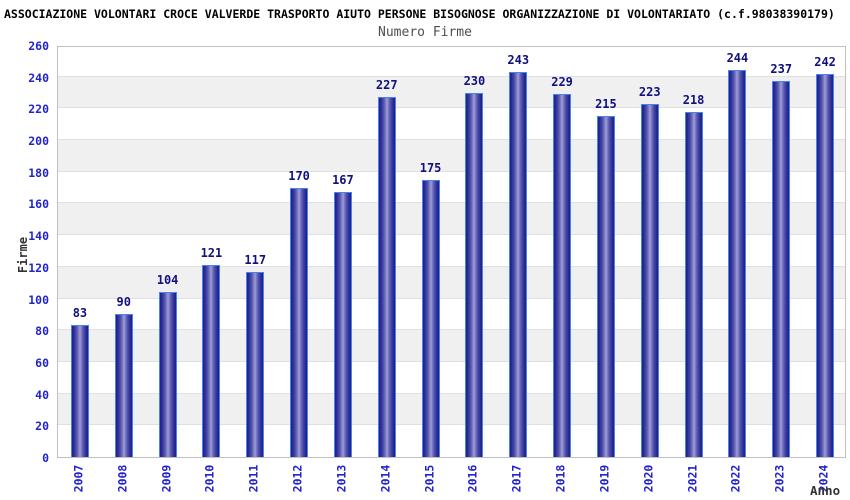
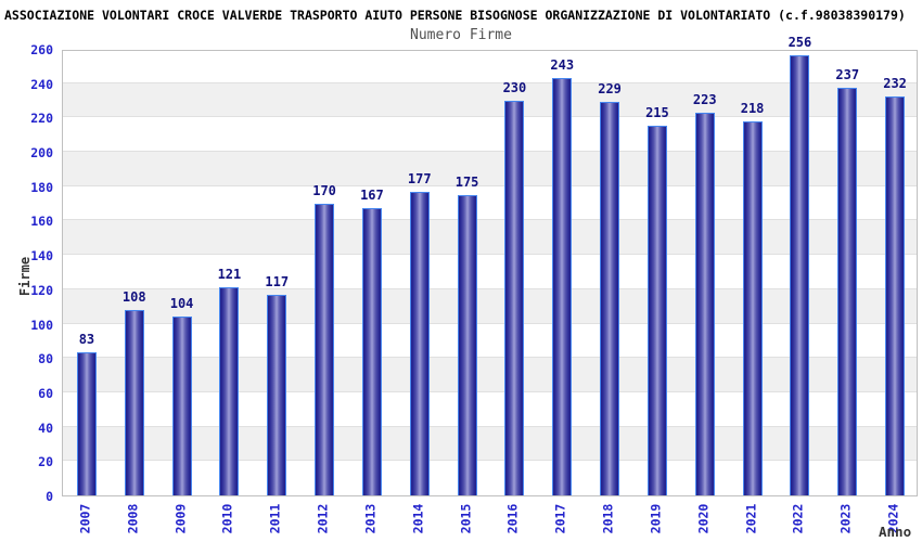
2008: 90 -> 108
2014: 227 -> 177
2022: 244 -> 256
2024: 242 -> 232
